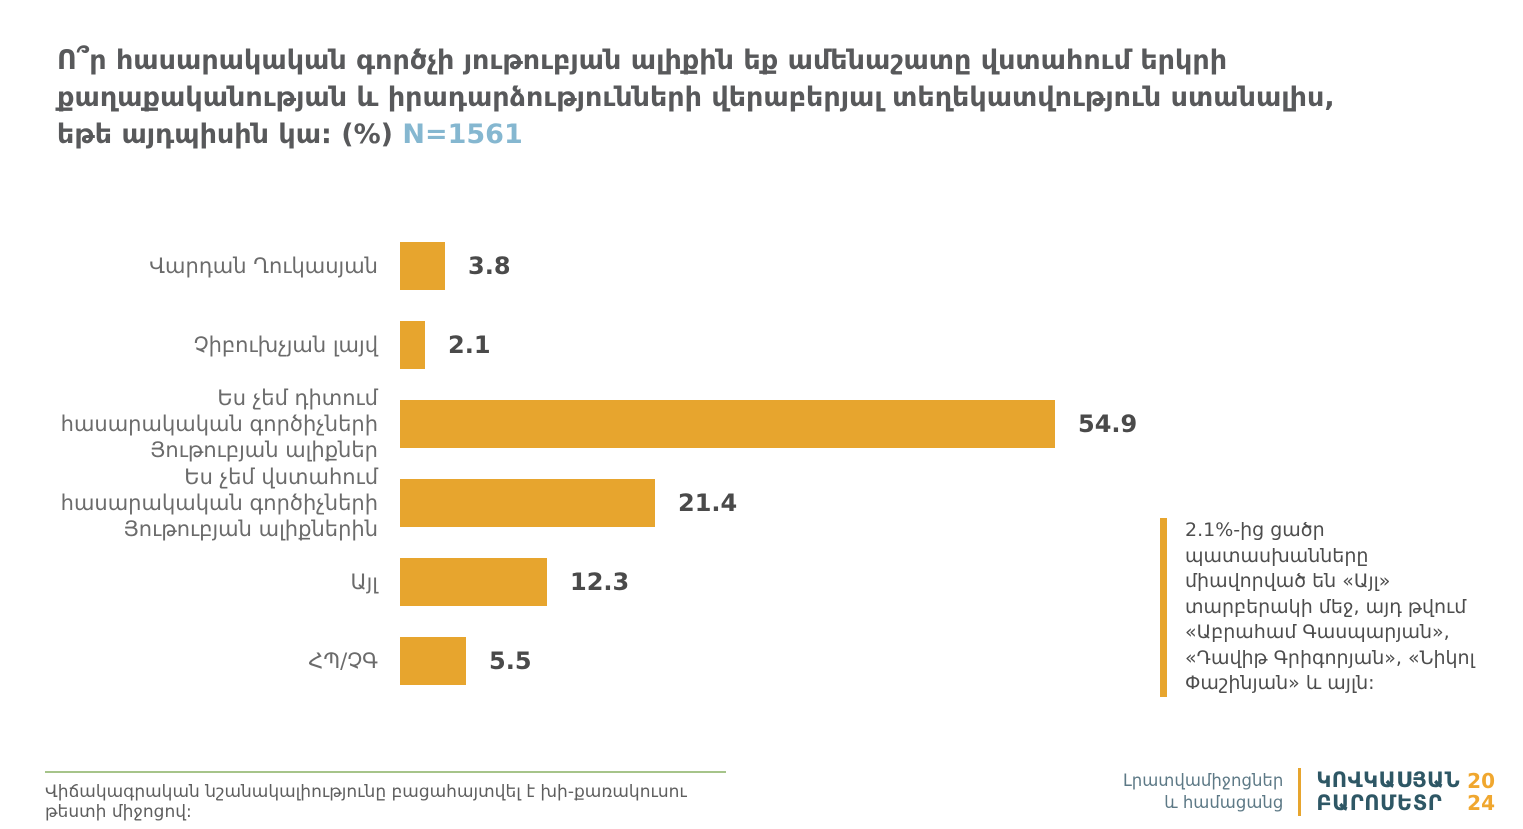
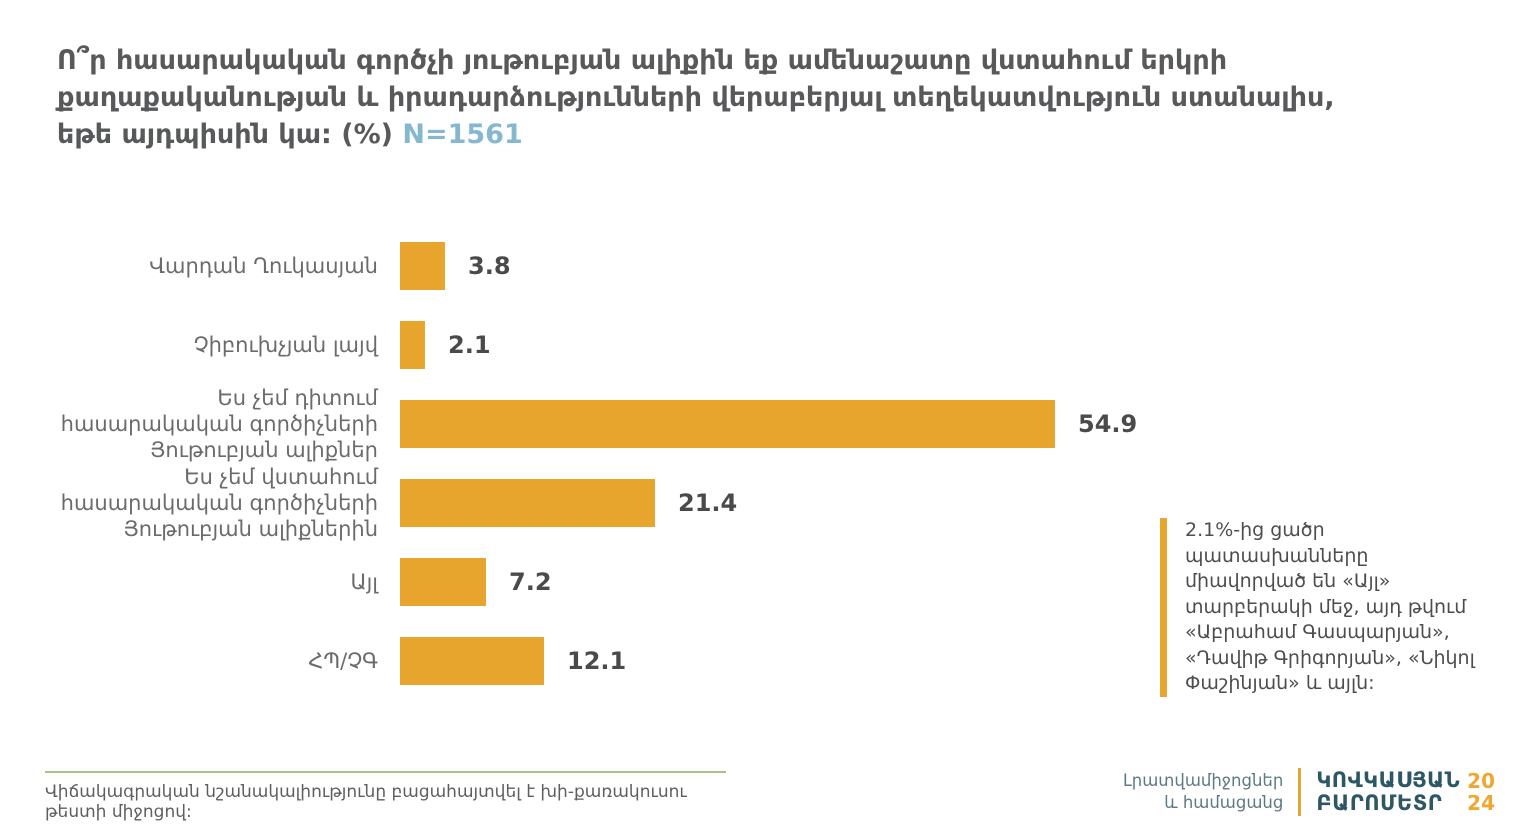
Այլ: 12.3 -> 7.2
ՀՊ/ՉԳ: 5.5 -> 12.1
